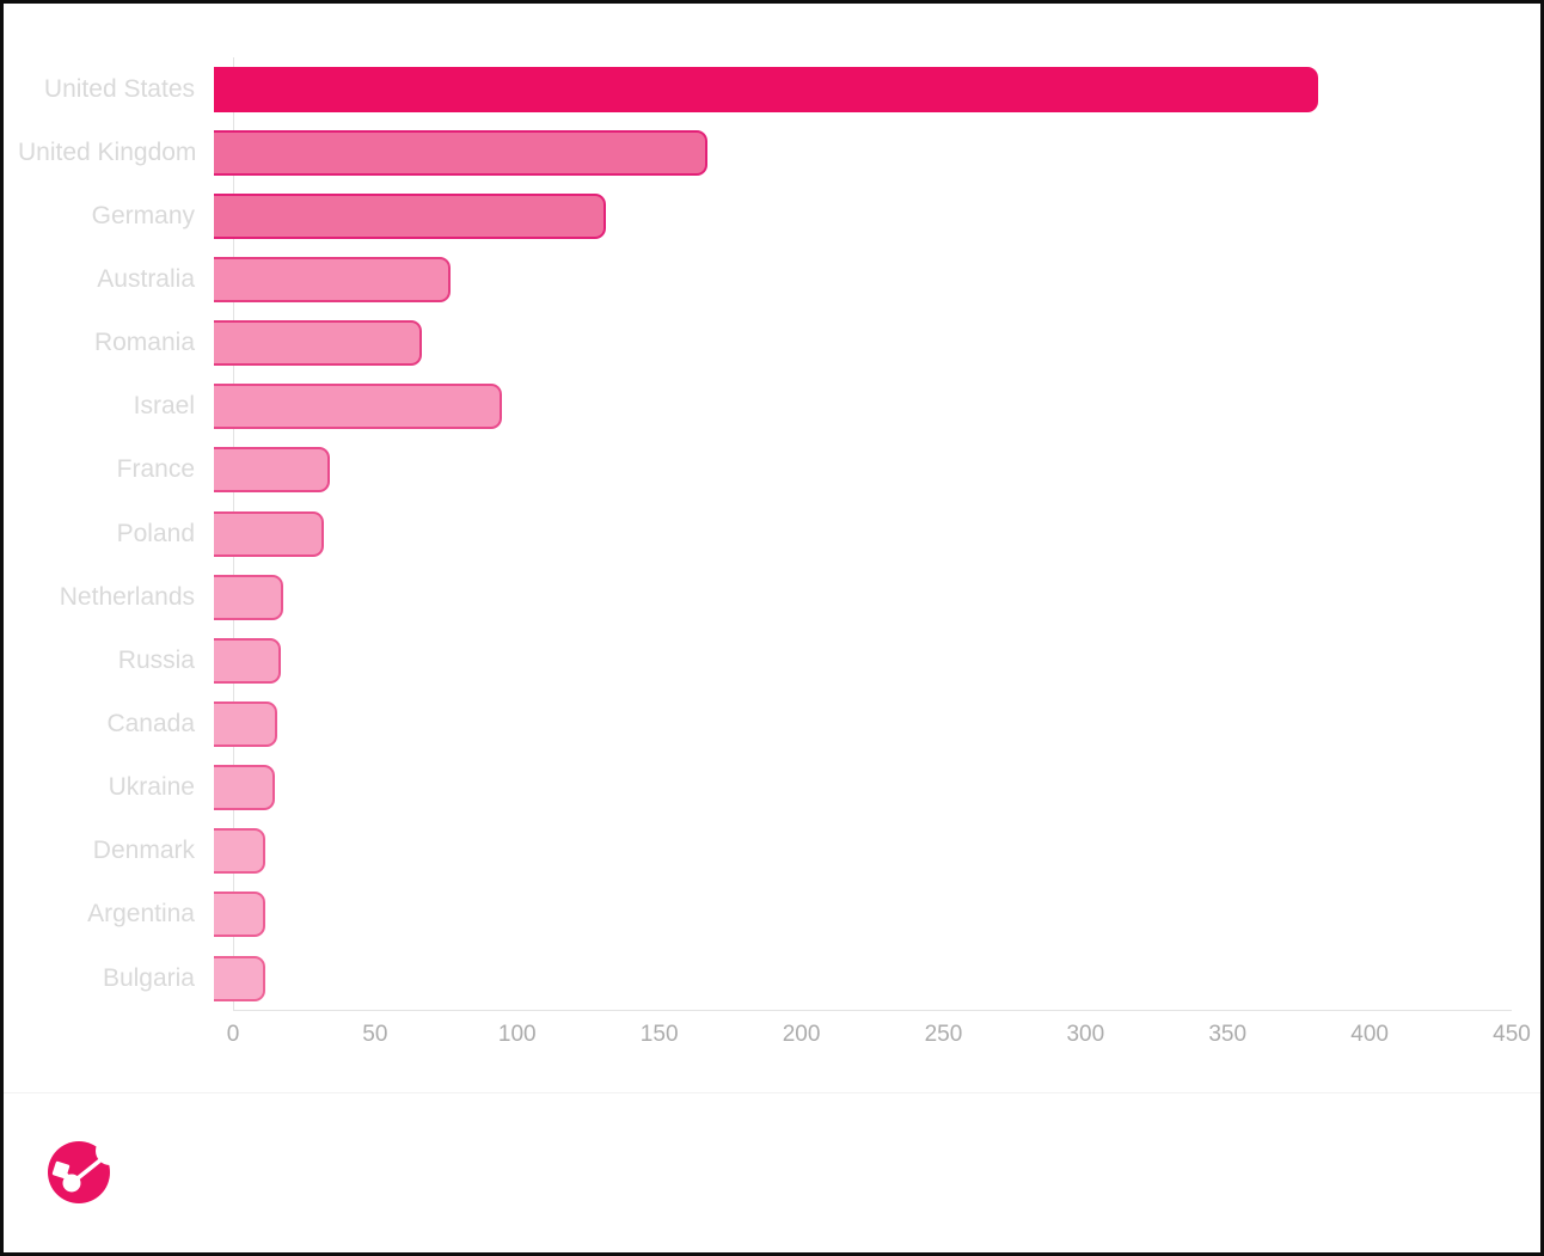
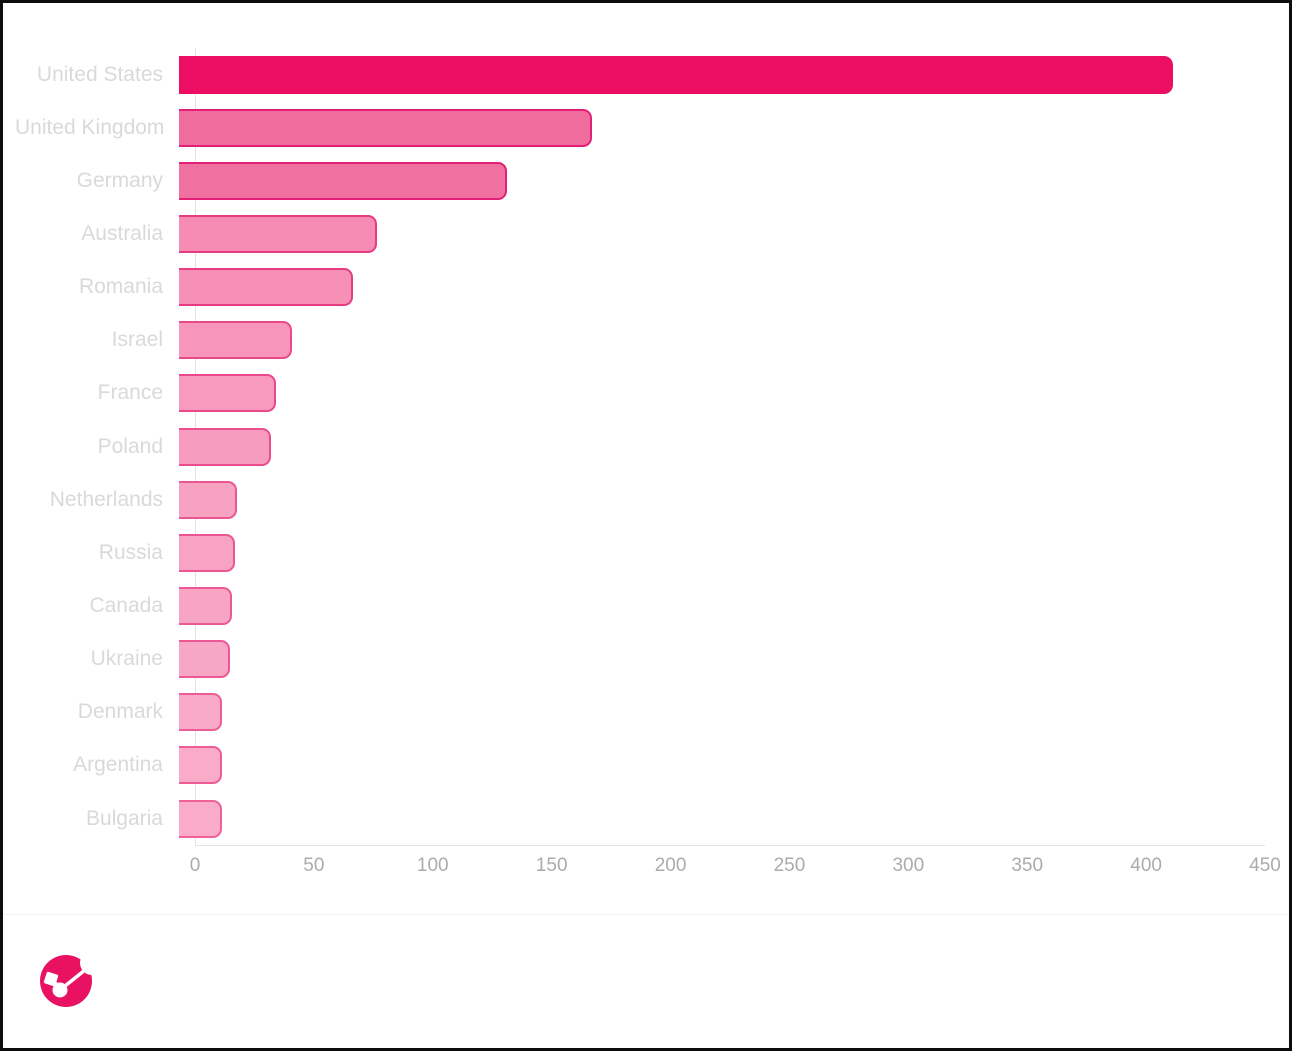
United States: 383 -> 412
Israel: 100 -> 47
